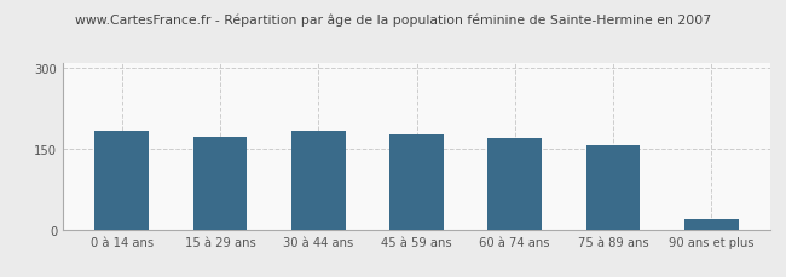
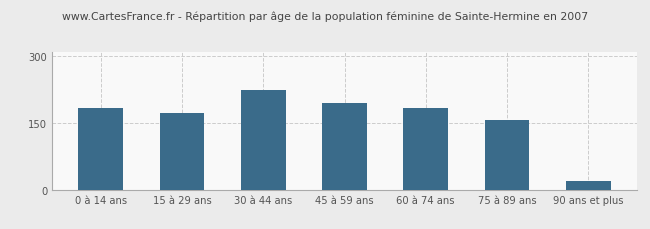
30 à 44 ans: 184 -> 225
45 à 59 ans: 178 -> 195
60 à 74 ans: 171 -> 185
